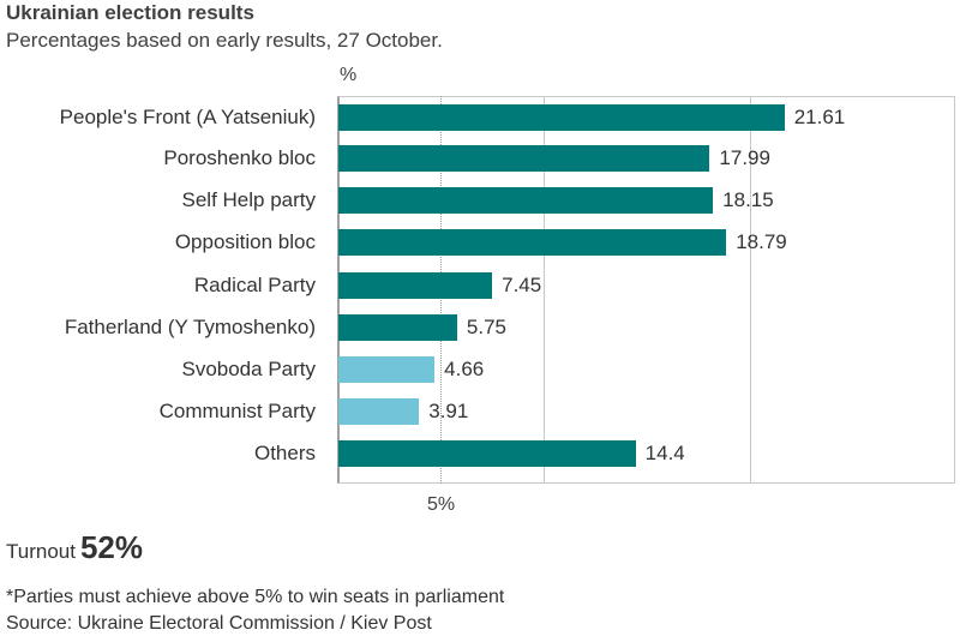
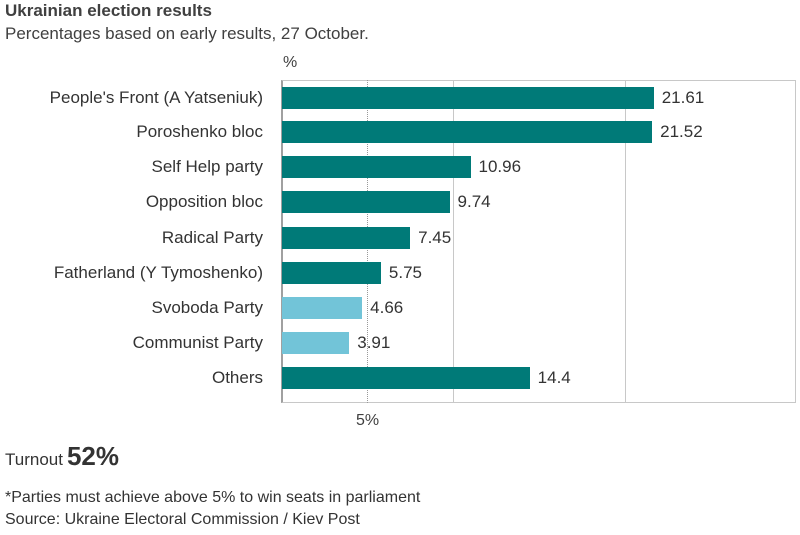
Poroshenko bloc: 17.99 -> 21.52
Self Help party: 18.15 -> 10.96
Opposition bloc: 18.79 -> 9.74
